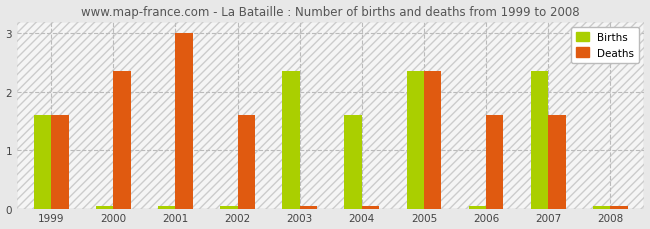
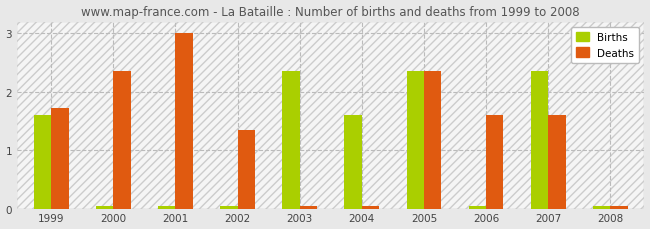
Deaths/1999: 1.60 -> 1.72
Deaths/2002: 1.60 -> 1.34
